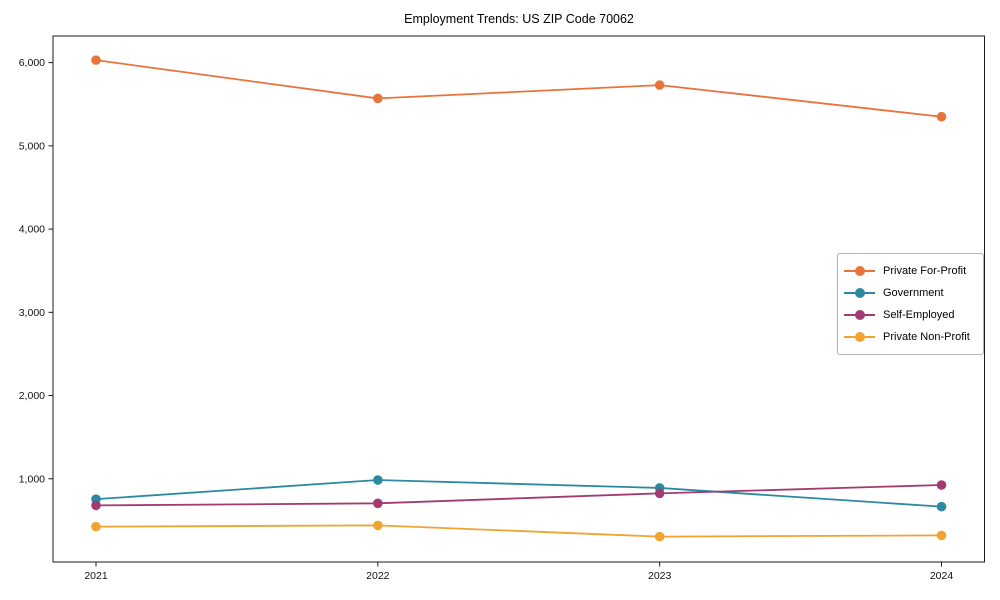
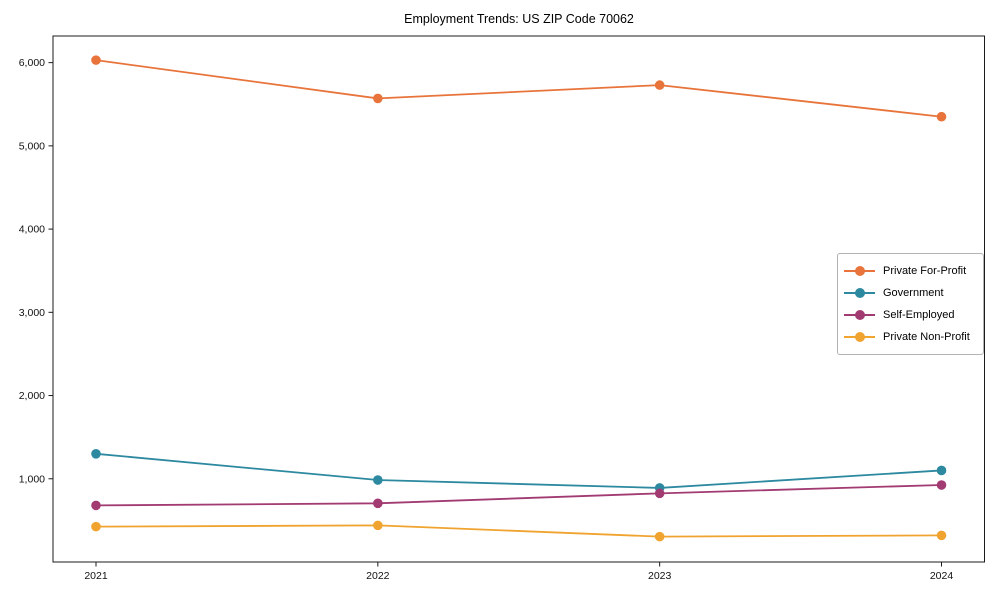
Government/2021: 800 -> 1300
Government/2024: 700 -> 1100
